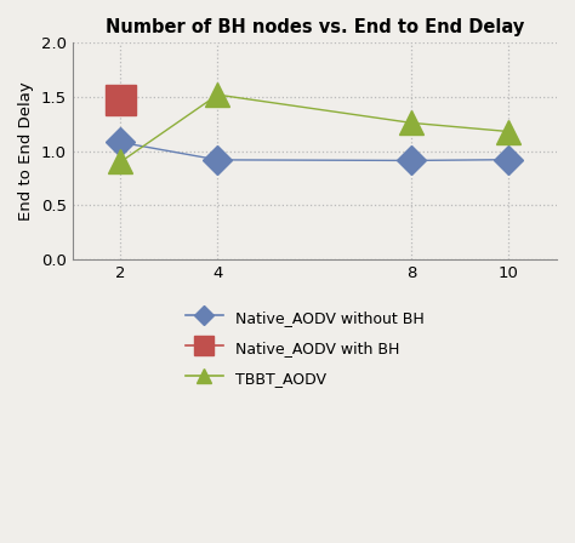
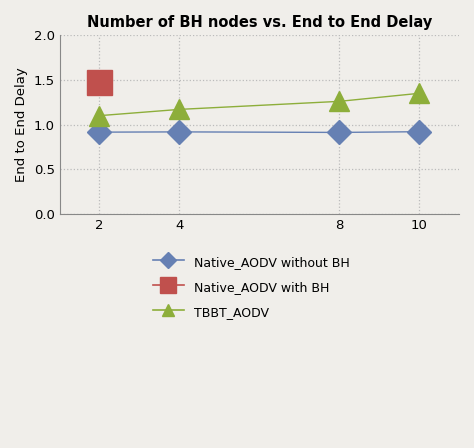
Native_AODV without BH/2: 1.08 -> 0.92
TBBT_AODV/2: 0.90 -> 1.10
TBBT_AODV/4: 1.52 -> 1.17
TBBT_AODV/10: 1.18 -> 1.35
